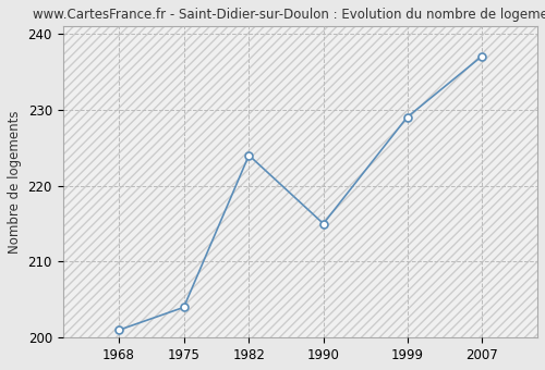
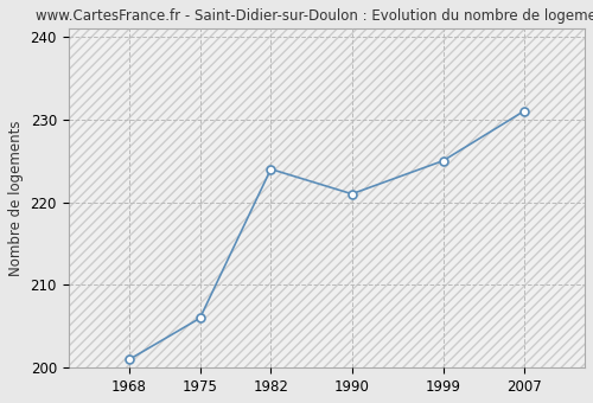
1975: 204 -> 206
1990: 215 -> 221
1999: 229 -> 225
2007: 237 -> 231
